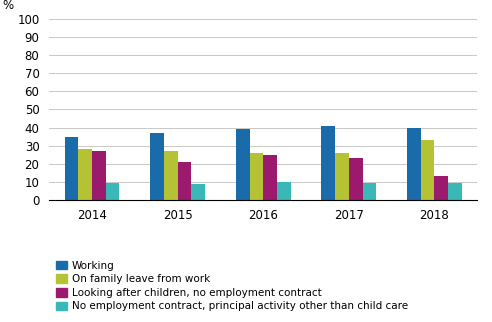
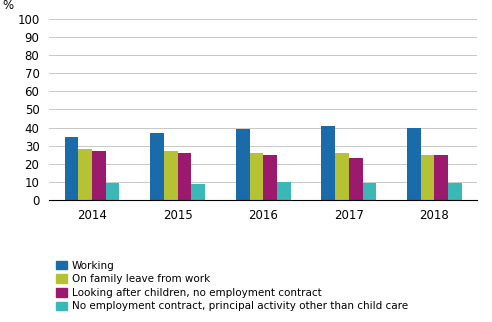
Looking after children, no employment contract/2015: 21 -> 26
On family leave from work/2018: 33 -> 25
Looking after children, no employment contract/2018: 13 -> 25
